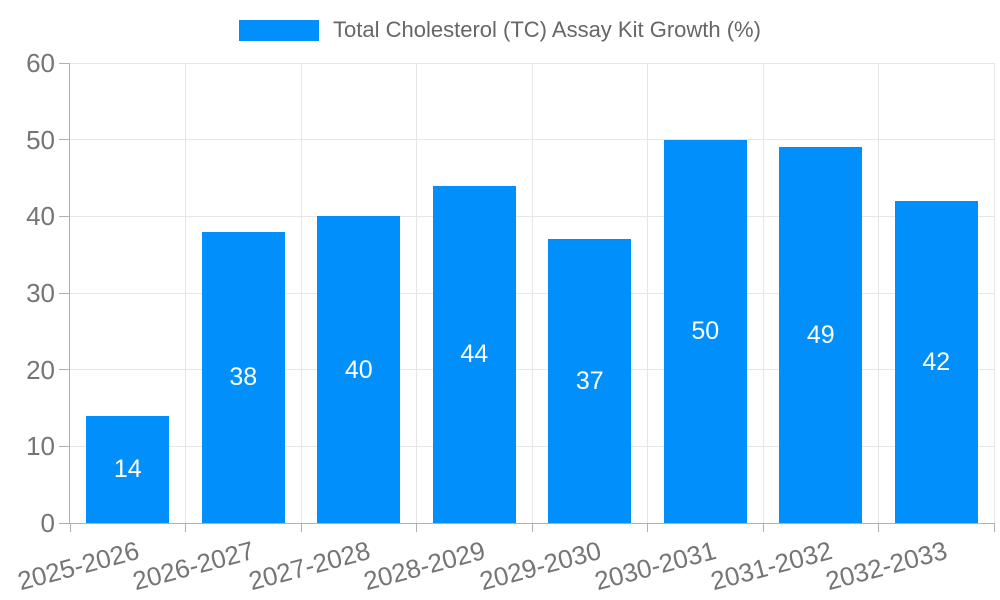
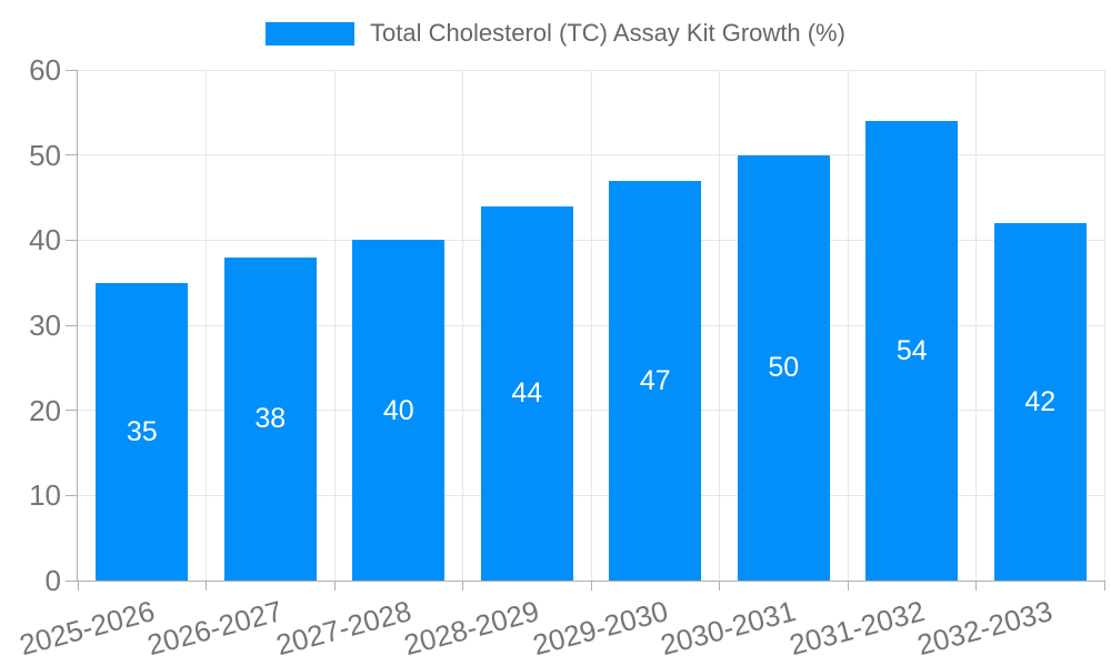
2025-2026: 14 -> 35
2029-2030: 37 -> 47
2031-2032: 49 -> 54
